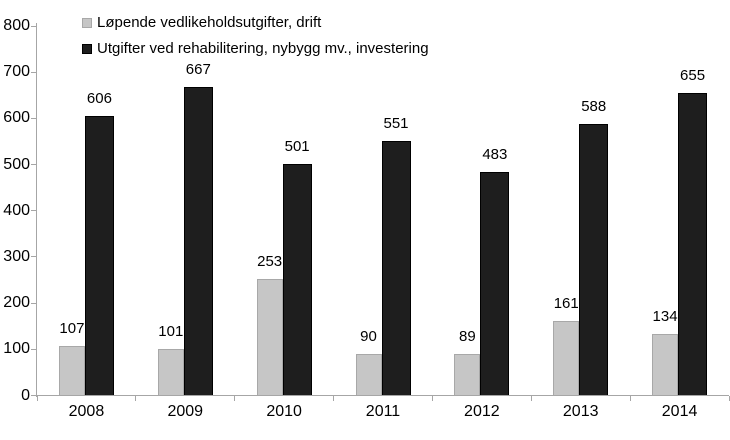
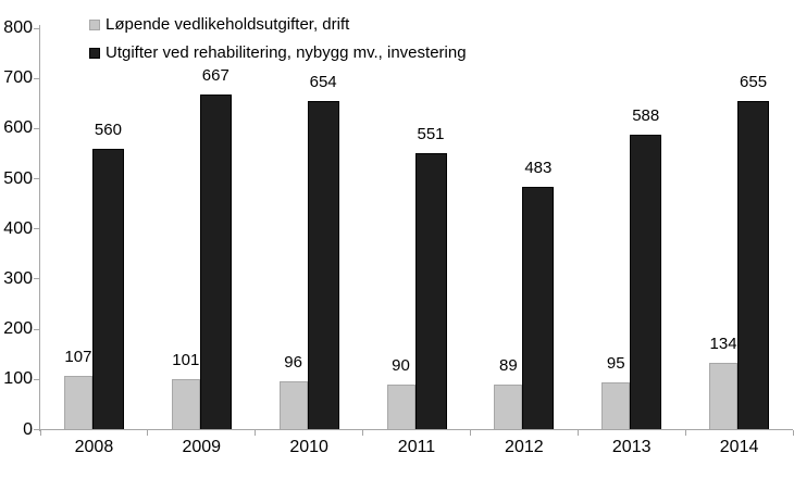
Utgifter ved rehabilitering, nybygg mv., investering/2008: 606 -> 560
Løpende vedlikeholdsutgifter, drift/2010: 253 -> 96
Utgifter ved rehabilitering, nybygg mv., investering/2010: 501 -> 654
Løpende vedlikeholdsutgifter, drift/2013: 161 -> 95
